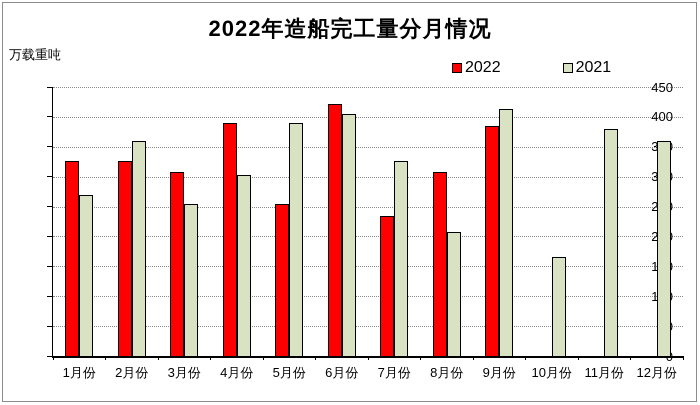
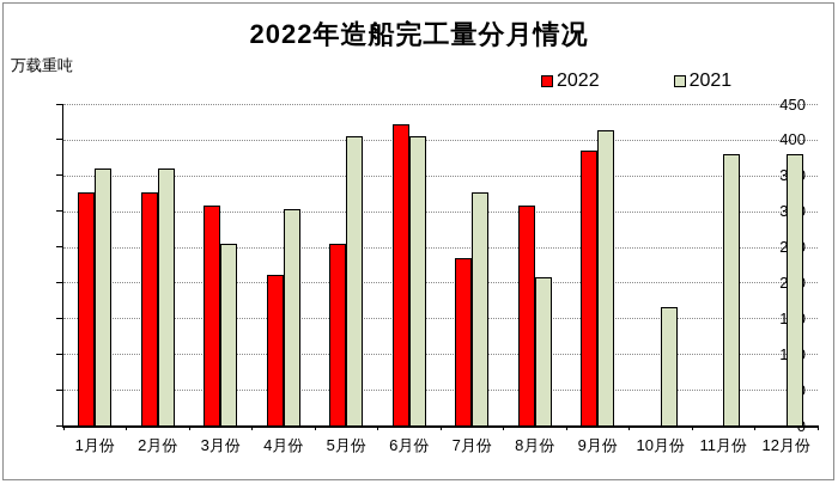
2021/1月份: 270 -> 360
2022/4月份: 390 -> 210
2021/5月份: 390 -> 400
2021/12月份: 360 -> 380
